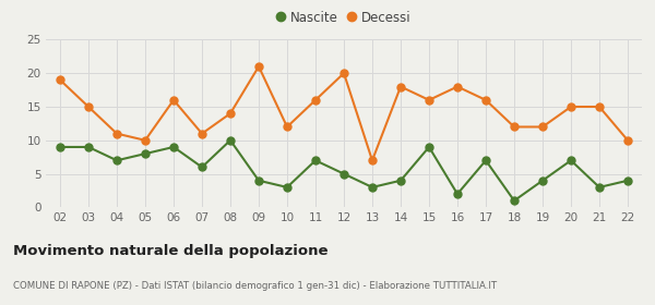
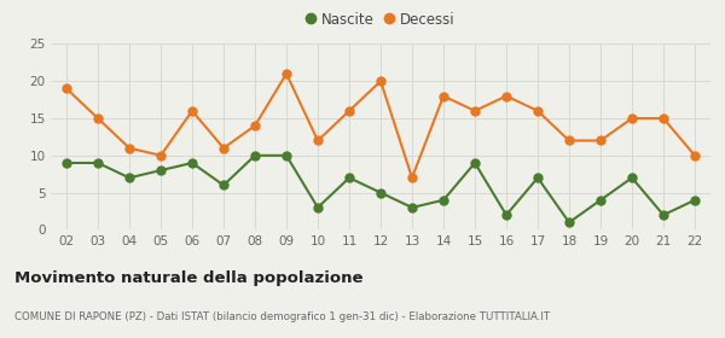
Nascite/09: 4 -> 10
Nascite/21: 3 -> 2
